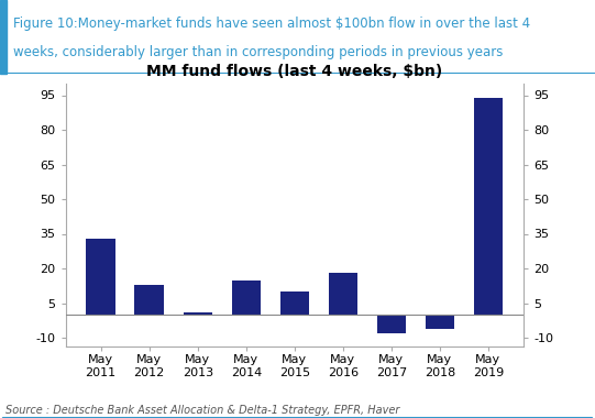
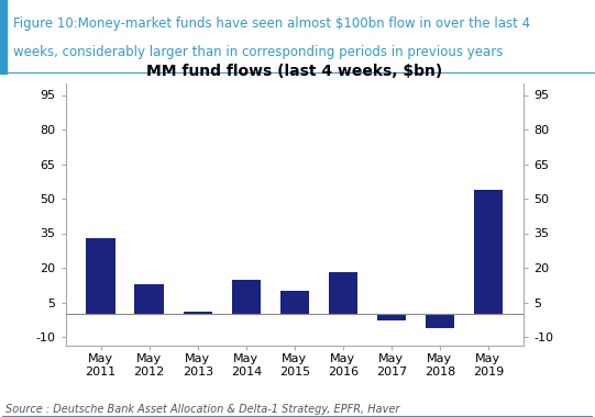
May 2017: -8 -> -3
May 2019: 94 -> 54
